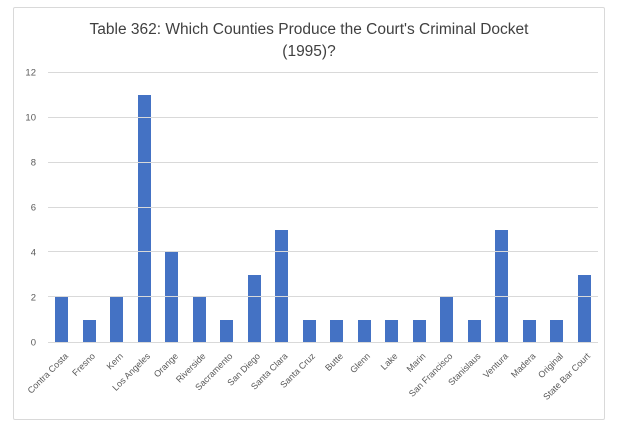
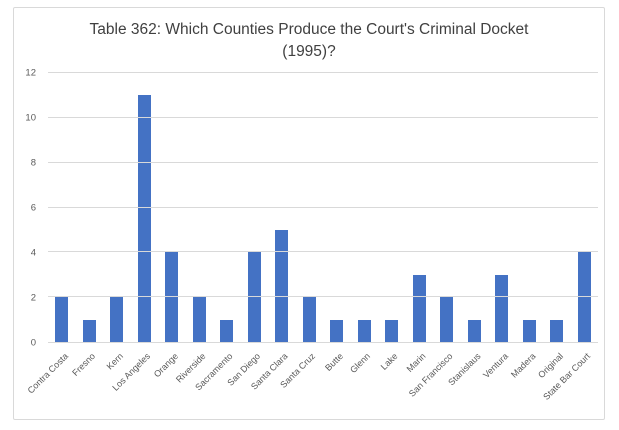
San Diego: 3 -> 4
Santa Cruz: 1 -> 2
Marin: 1 -> 3
Ventura: 5 -> 3
State Bar Court: 3 -> 4
